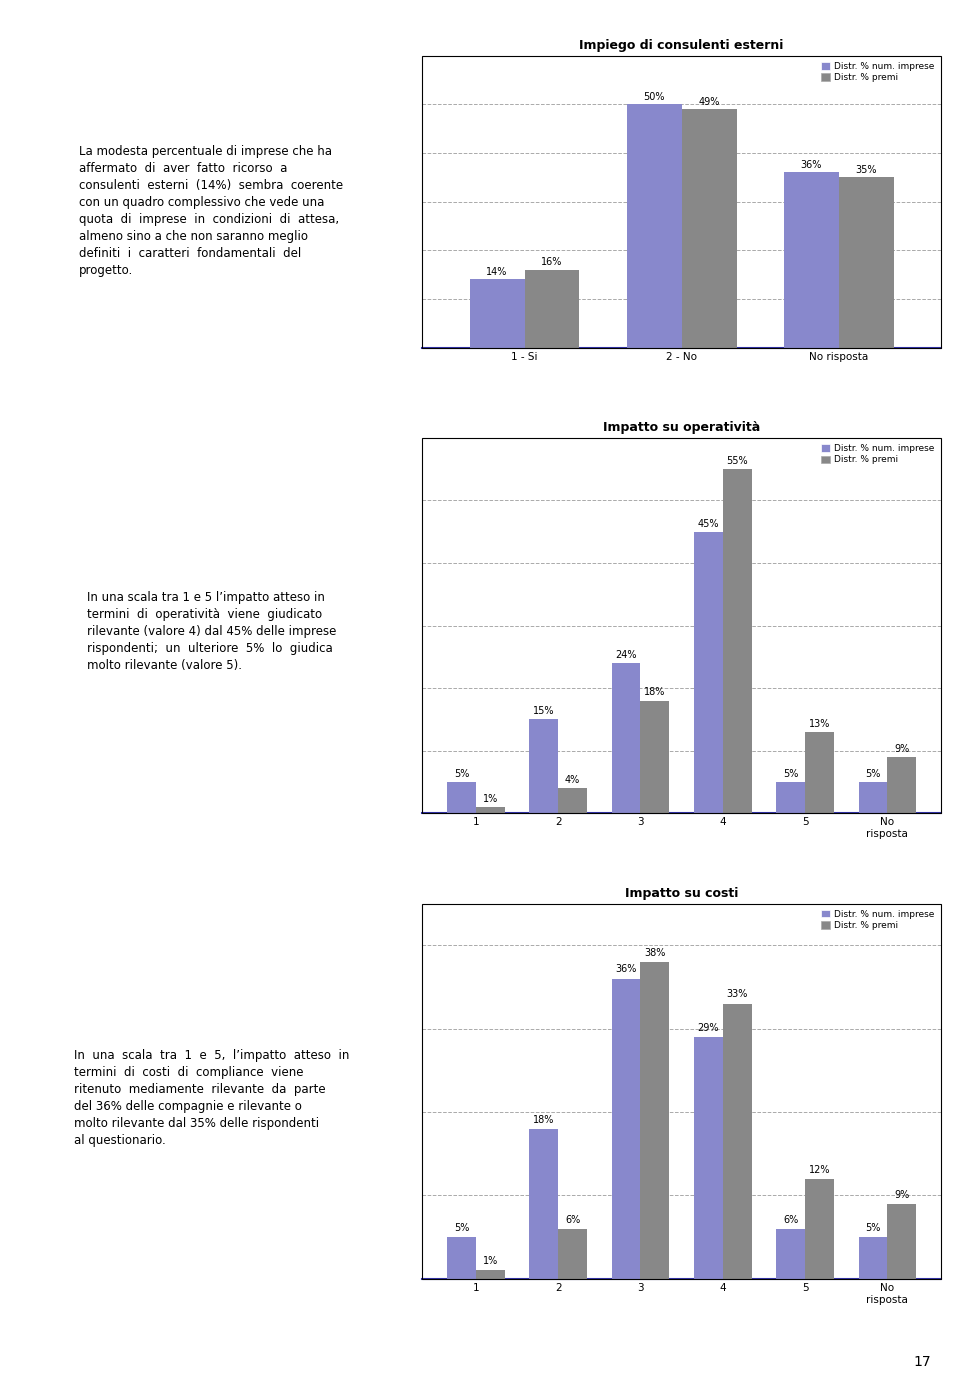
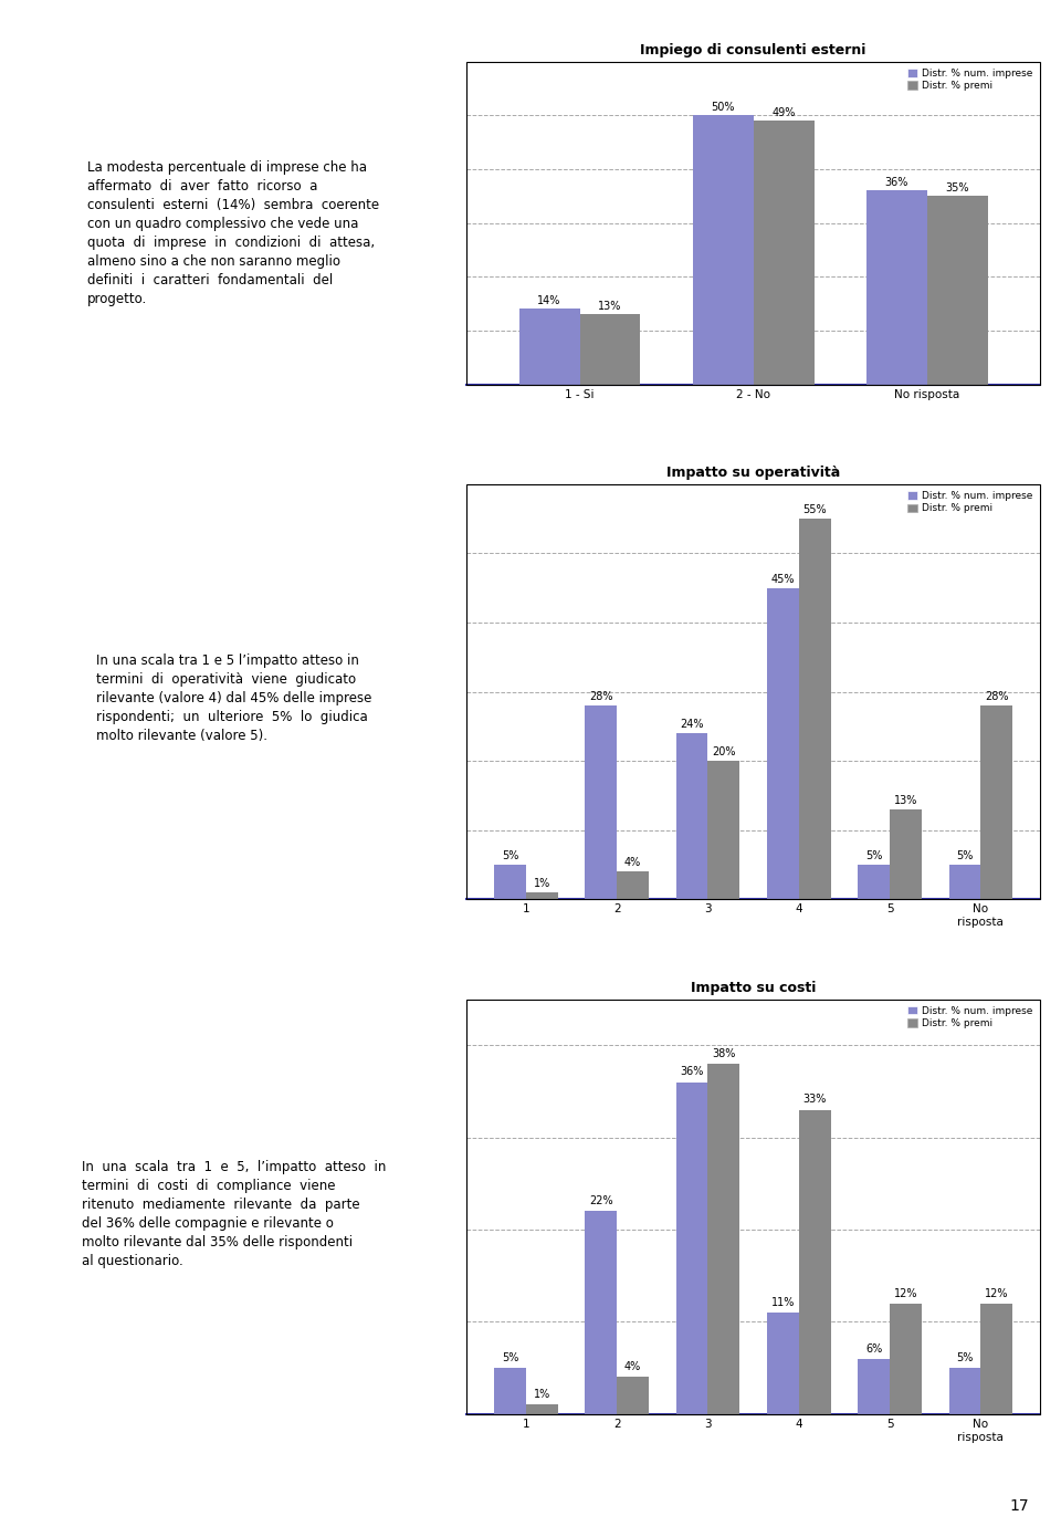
Impiego di consulenti esterni/Distr. % premi/1 - Si: 16% -> 13%
Impatto su operatività/Distr. % num. imprese/2: 15% -> 28%
Impatto su operatività/Distr. % premi/3: 18% -> 20%
Impatto su operatività/Distr. % premi/No risposta: 9% -> 28%
Impatto su costi/Distr. % num. imprese/2: 18% -> 22%
Impatto su costi/Distr. % premi/2: 6% -> 4%
Impatto su costi/Distr. % num. imprese/4: 29% -> 11%
Impatto su costi/Distr. % premi/No risposta: 9% -> 12%
